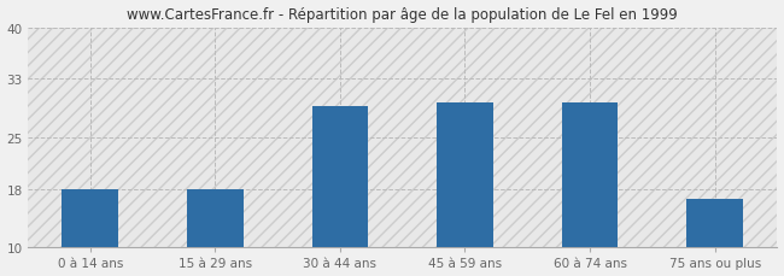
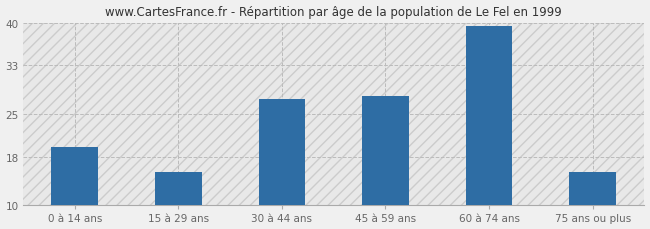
0 à 14 ans: 18.0 -> 19.5
15 à 29 ans: 18.0 -> 15.5
30 à 44 ans: 29.2 -> 27.5
45 à 59 ans: 29.8 -> 28.0
60 à 74 ans: 29.8 -> 39.5
75 ans ou plus: 16.6 -> 15.5
